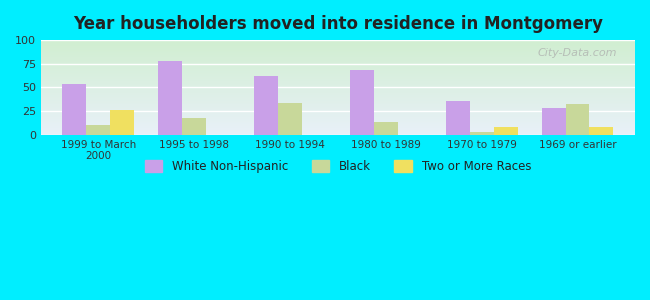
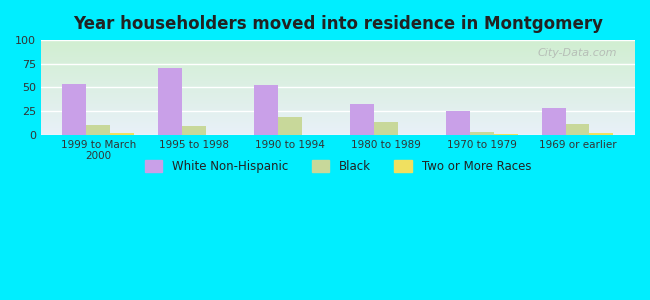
Two or More Races/1999 to March 2000: 26 -> 2
White Non-Hispanic/1995 to 1998: 78 -> 71
Black/1995 to 1998: 18 -> 9
White Non-Hispanic/1990 to 1994: 62 -> 53
Black/1990 to 1994: 34 -> 19
White Non-Hispanic/1980 to 1989: 68 -> 32
White Non-Hispanic/1970 to 1979: 36 -> 25
Two or More Races/1970 to 1979: 8 -> 1
Black/1969 or earlier: 32 -> 11
Two or More Races/1969 or earlier: 8 -> 2
